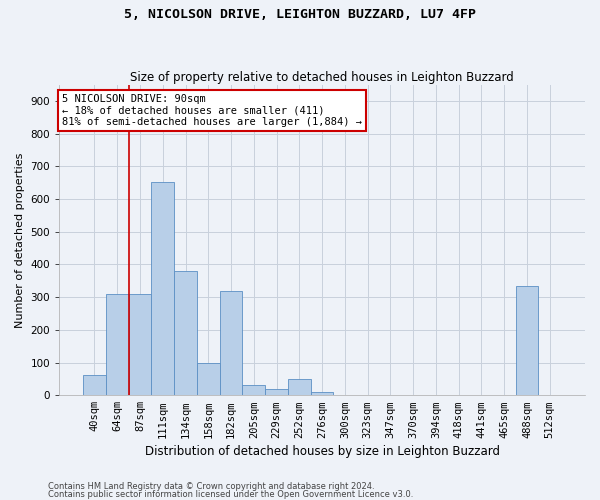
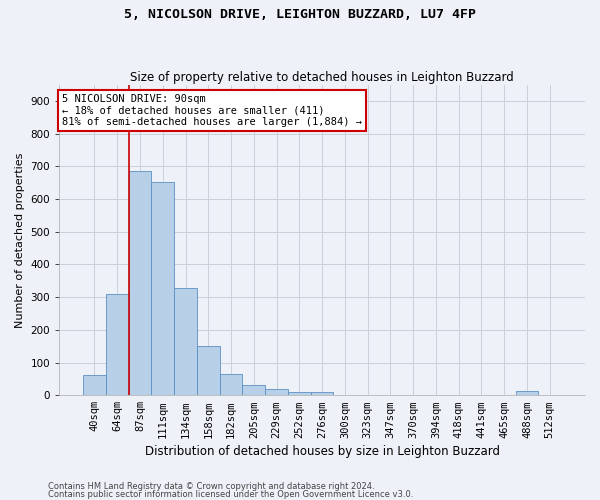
87sqm: 310 -> 686
134sqm: 380 -> 328
158sqm: 100 -> 150
182sqm: 320 -> 65
252sqm: 50 -> 11
488sqm: 335 -> 12
